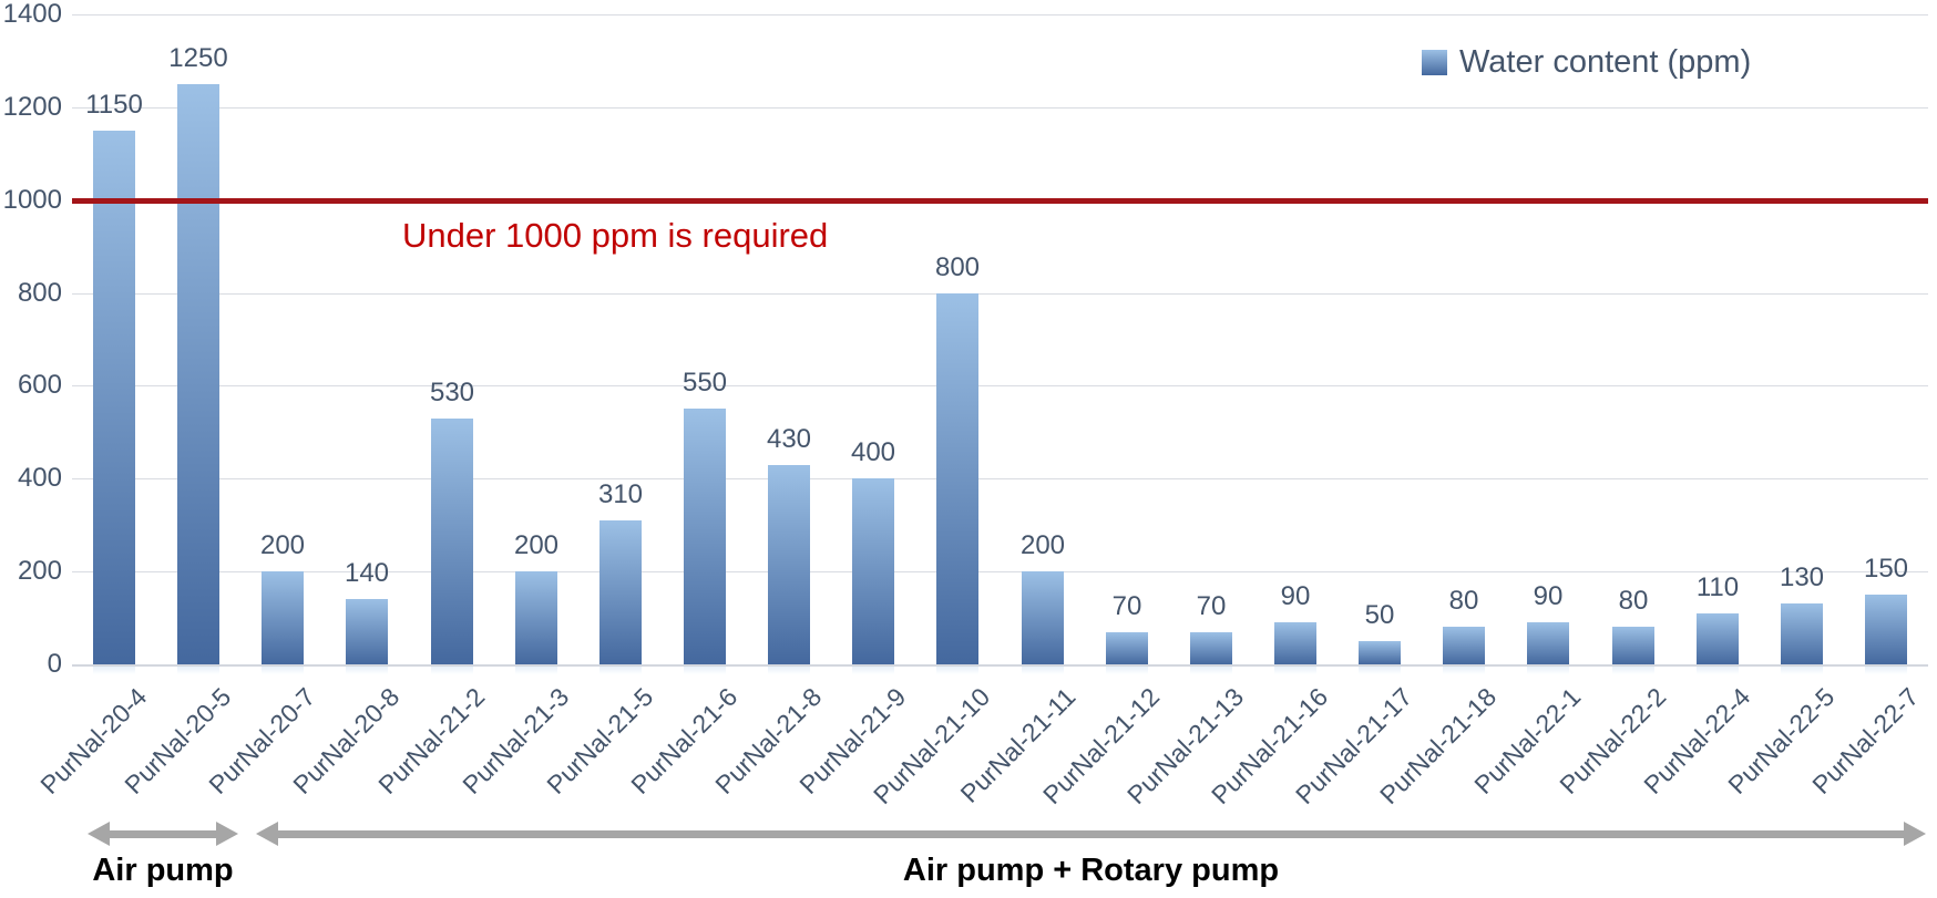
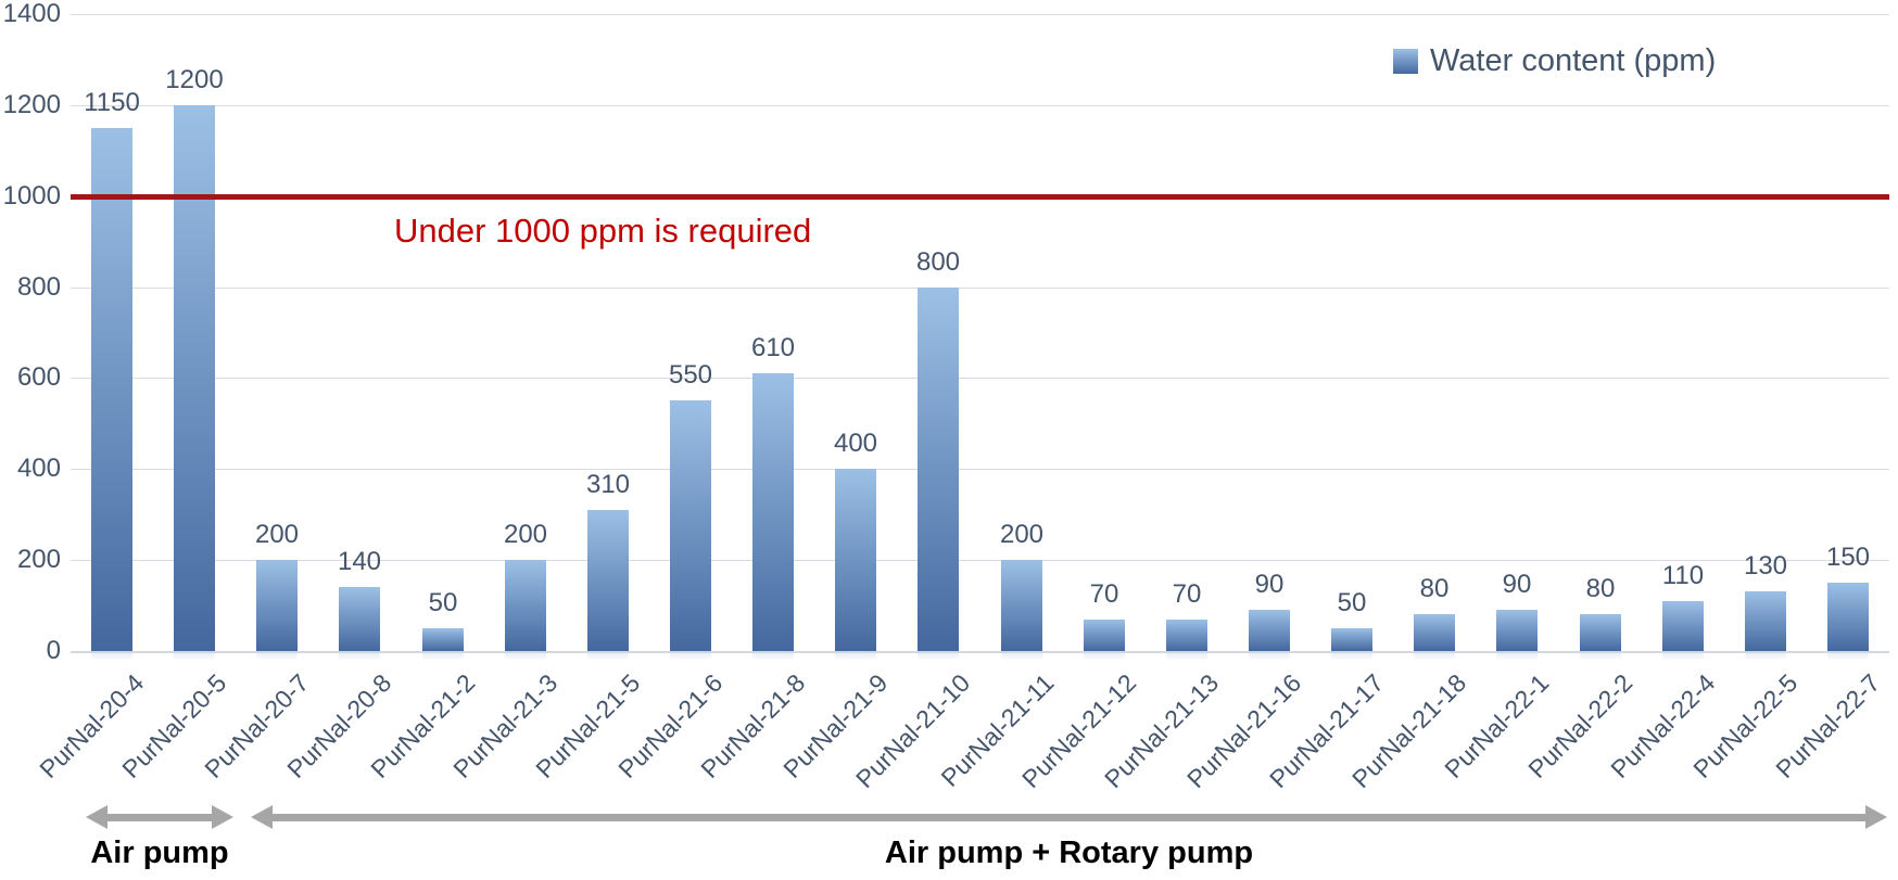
PurNal-20-5: 1250 -> 1200
PurNal-21-2: 530 -> 50
PurNal-21-8: 430 -> 610
